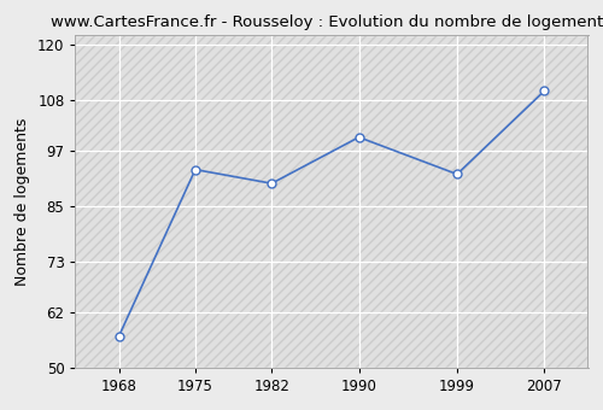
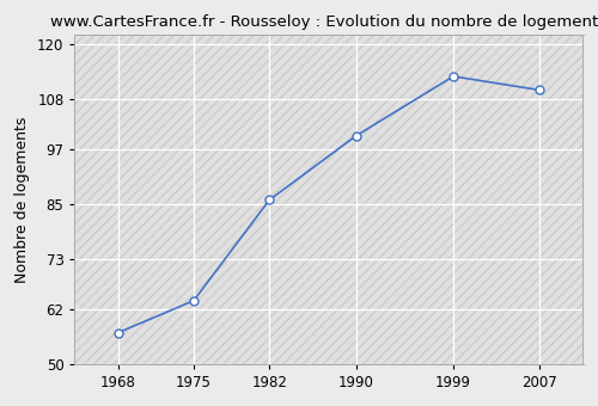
1975: 93 -> 64
1982: 90 -> 86
1999: 92 -> 113
